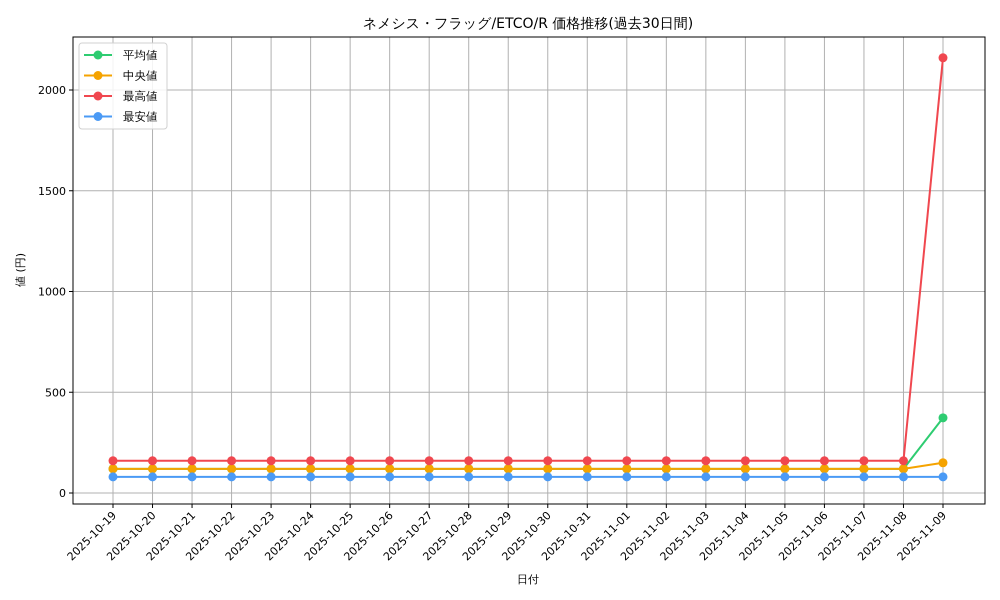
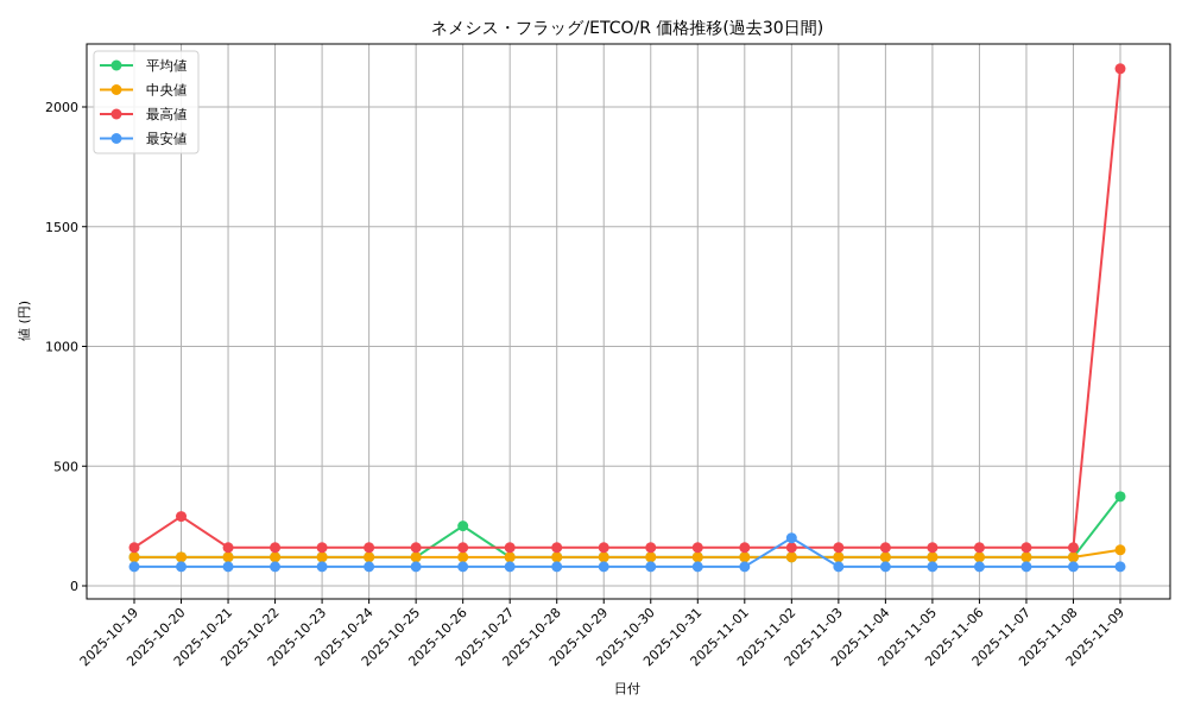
最高値/2025-10-20: 160 -> 290
平均値/2025-10-26: 120 -> 250
最安値/2025-11-02: 80 -> 200
